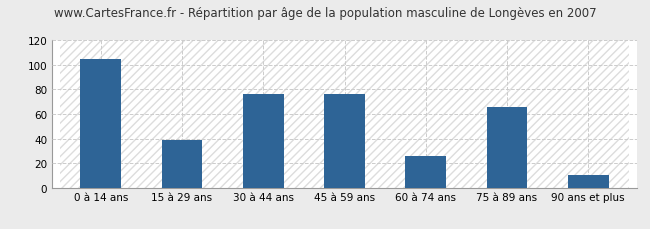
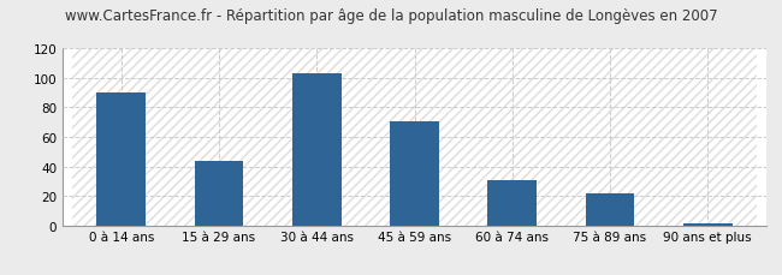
0 à 14 ans: 105 -> 90
15 à 29 ans: 39 -> 44
30 à 44 ans: 76 -> 103
45 à 59 ans: 76 -> 71
60 à 74 ans: 26 -> 31
75 à 89 ans: 66 -> 22
90 ans et plus: 10 -> 1
